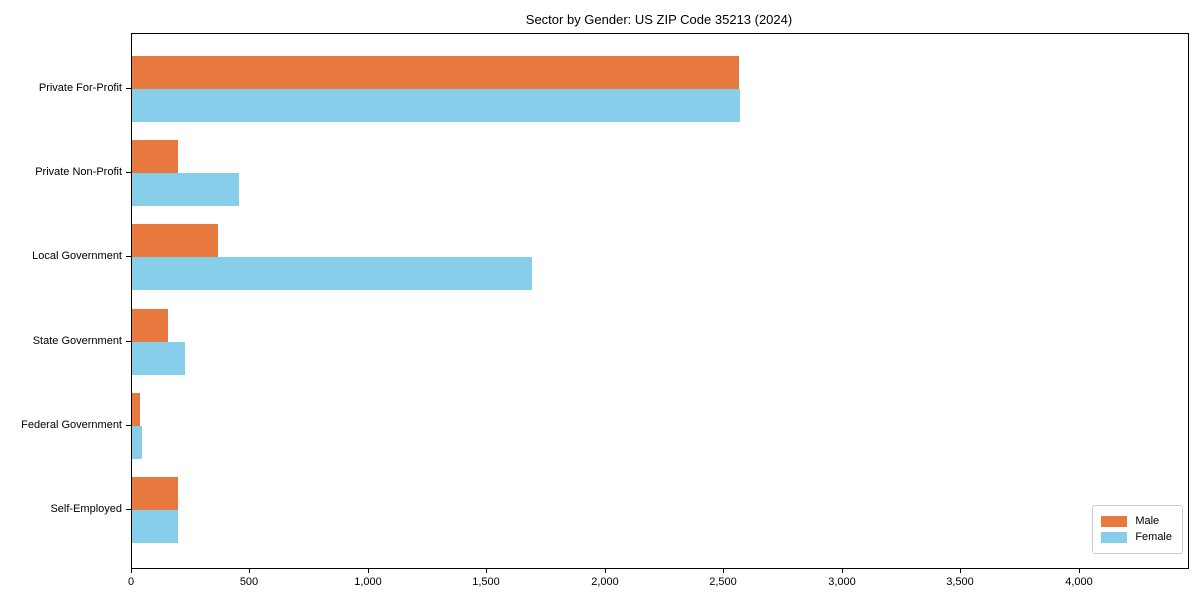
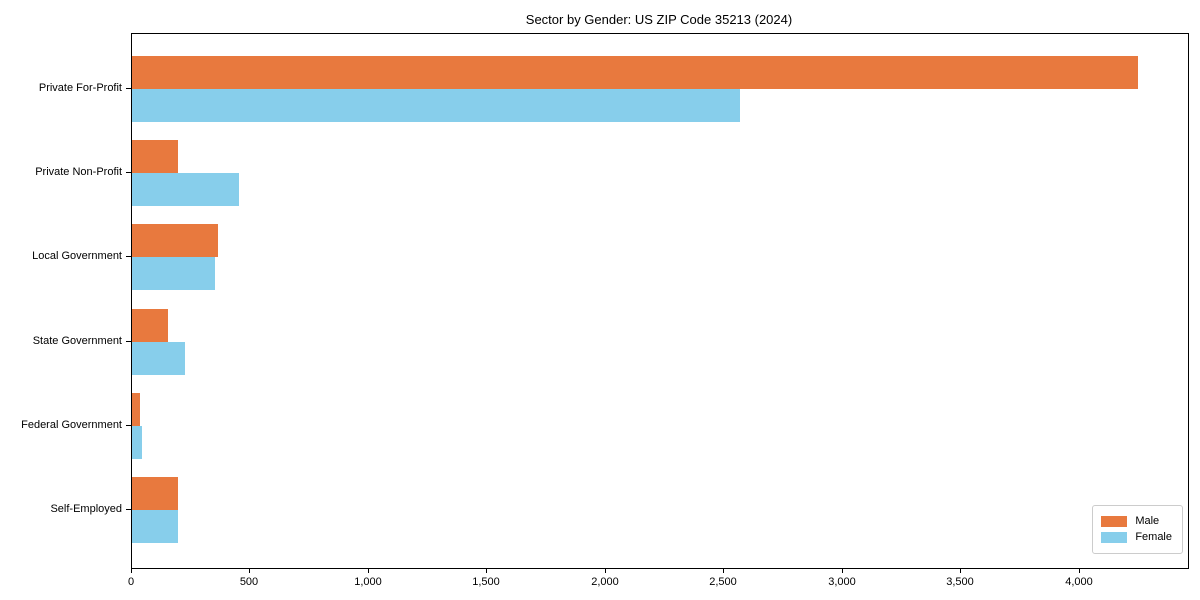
Male/Private For-Profit: 2560 -> 4240
Female/Local Government: 1690 -> 350
